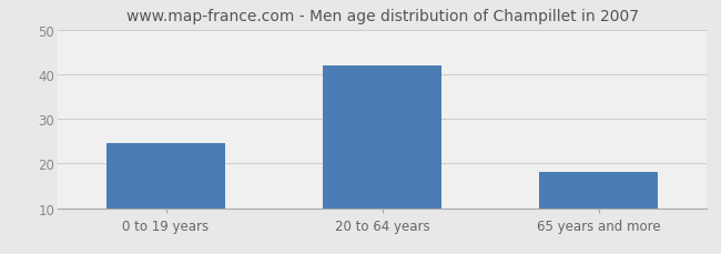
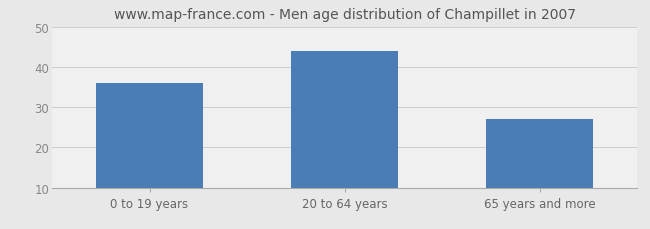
0 to 19 years: 24.5 -> 36.0
20 to 64 years: 42.0 -> 44.0
65 years and more: 18.0 -> 27.0
